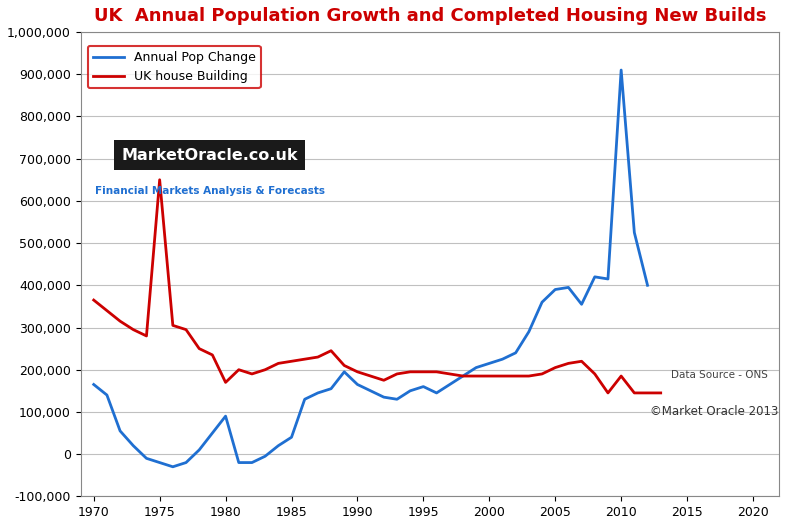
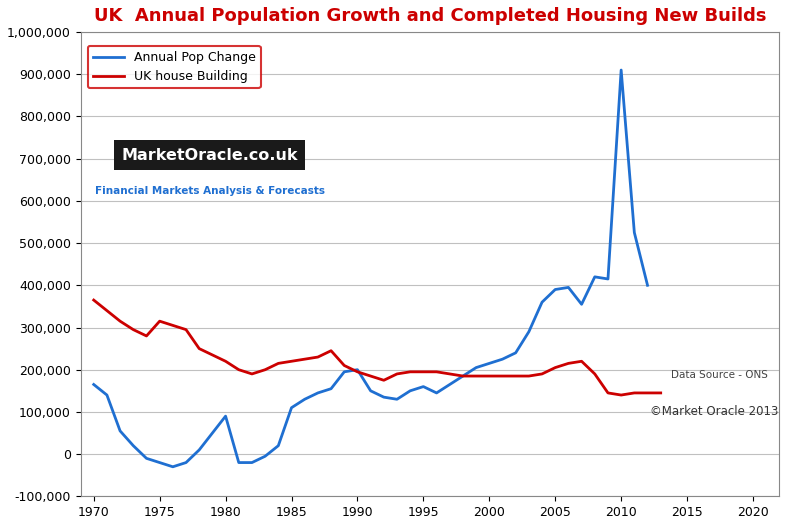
UK house Building/1975: 650,000 -> 315,000
UK house Building/1980: 170,000 -> 220,000
Annual Pop Change/1985: 40,000 -> 110,000
Annual Pop Change/1990: 165,000 -> 200,000
UK house Building/2010: 185,000 -> 140,000
